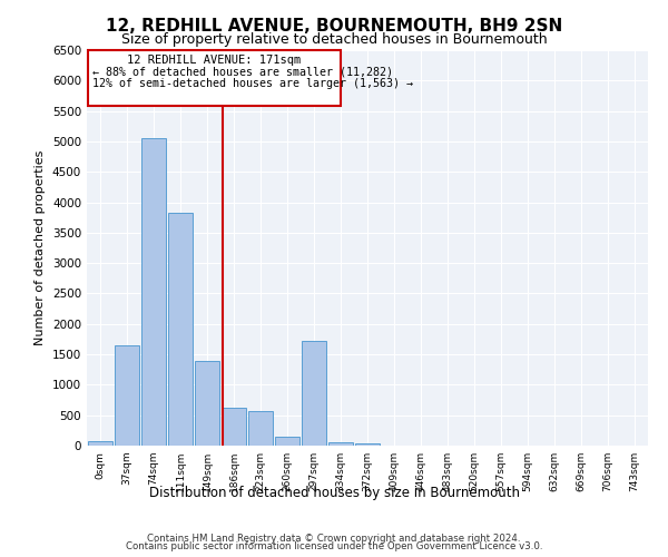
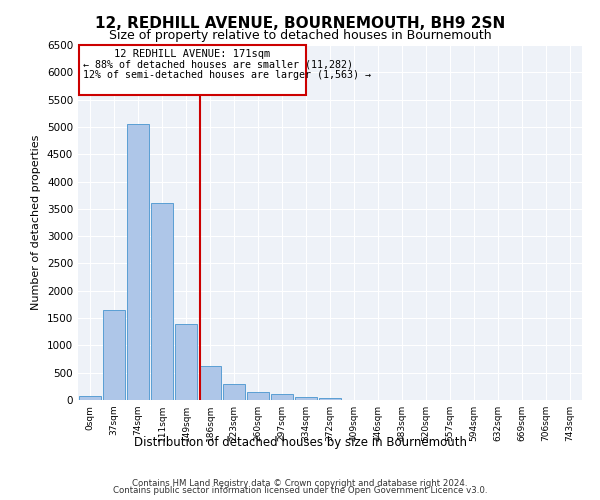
111sqm: 3820 -> 3600
223sqm: 560 -> 290
297sqm: 1720 -> 100
